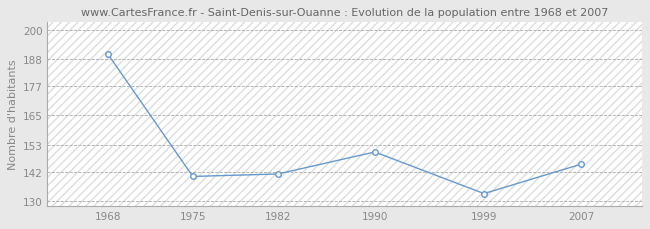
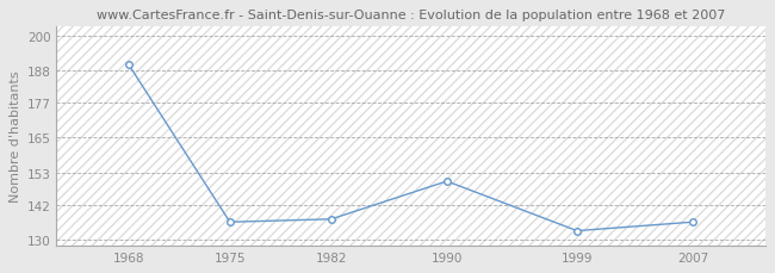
1975: 140 -> 136
1982: 141 -> 137
2007: 145 -> 136
